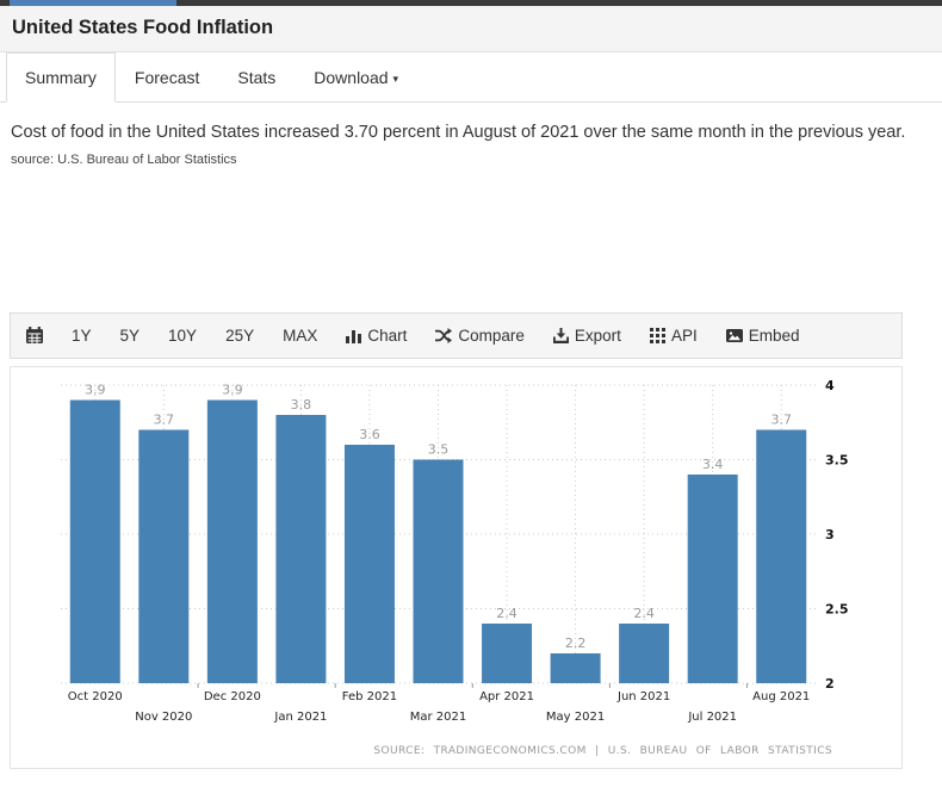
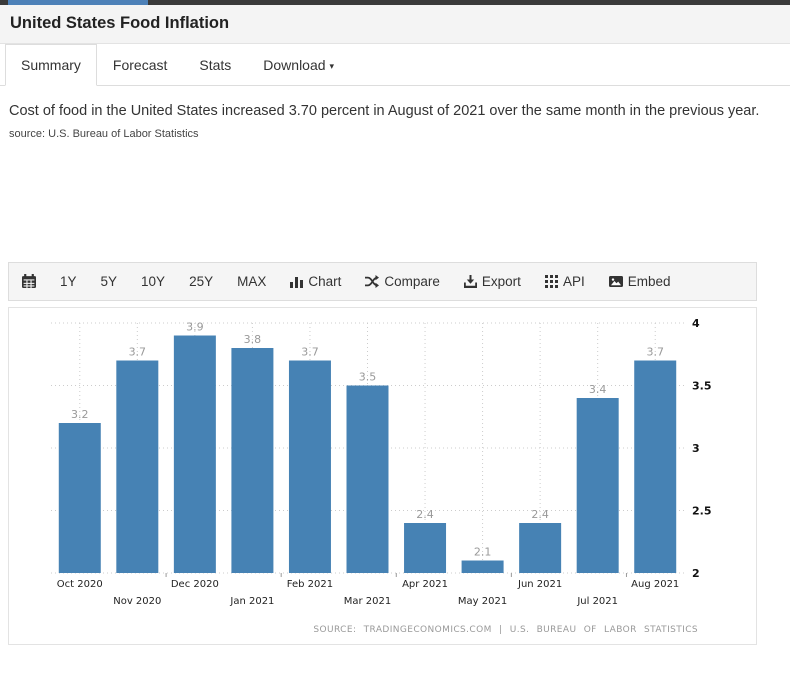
Oct 2020: 3.9 -> 3.2
Feb 2021: 3.6 -> 3.7
May 2021: 2.2 -> 2.1
